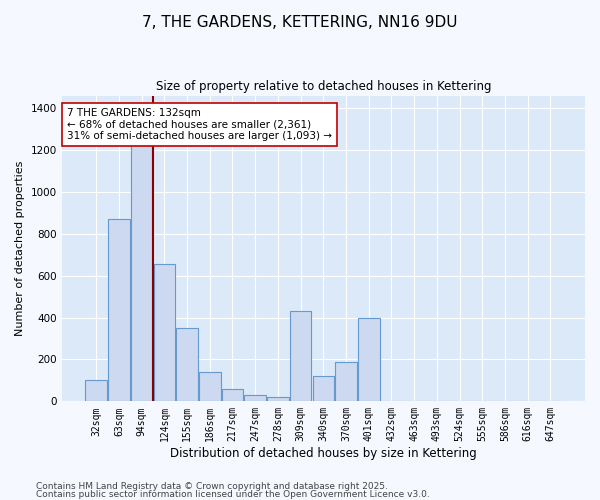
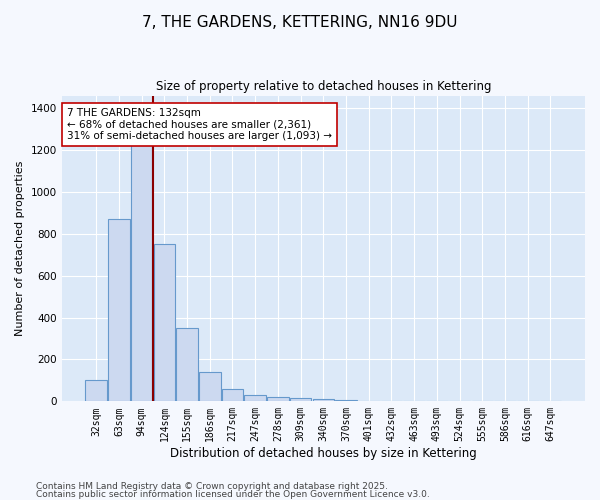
124sqm: 655 -> 750
309sqm: 430 -> 15
340sqm: 120 -> 10
370sqm: 190 -> 5
401sqm: 400 -> 3
